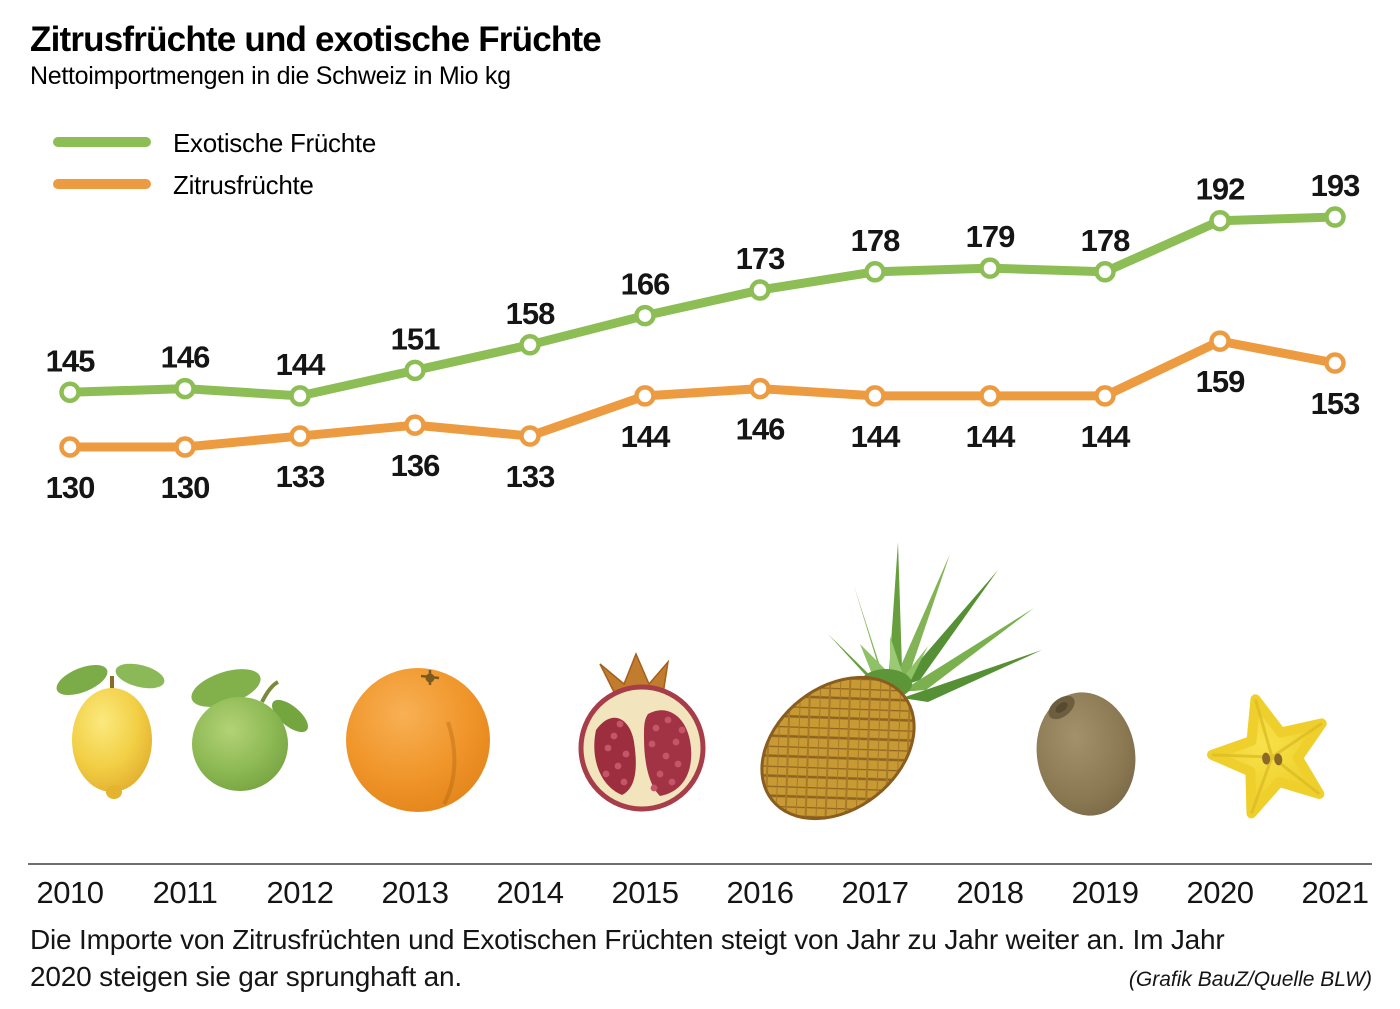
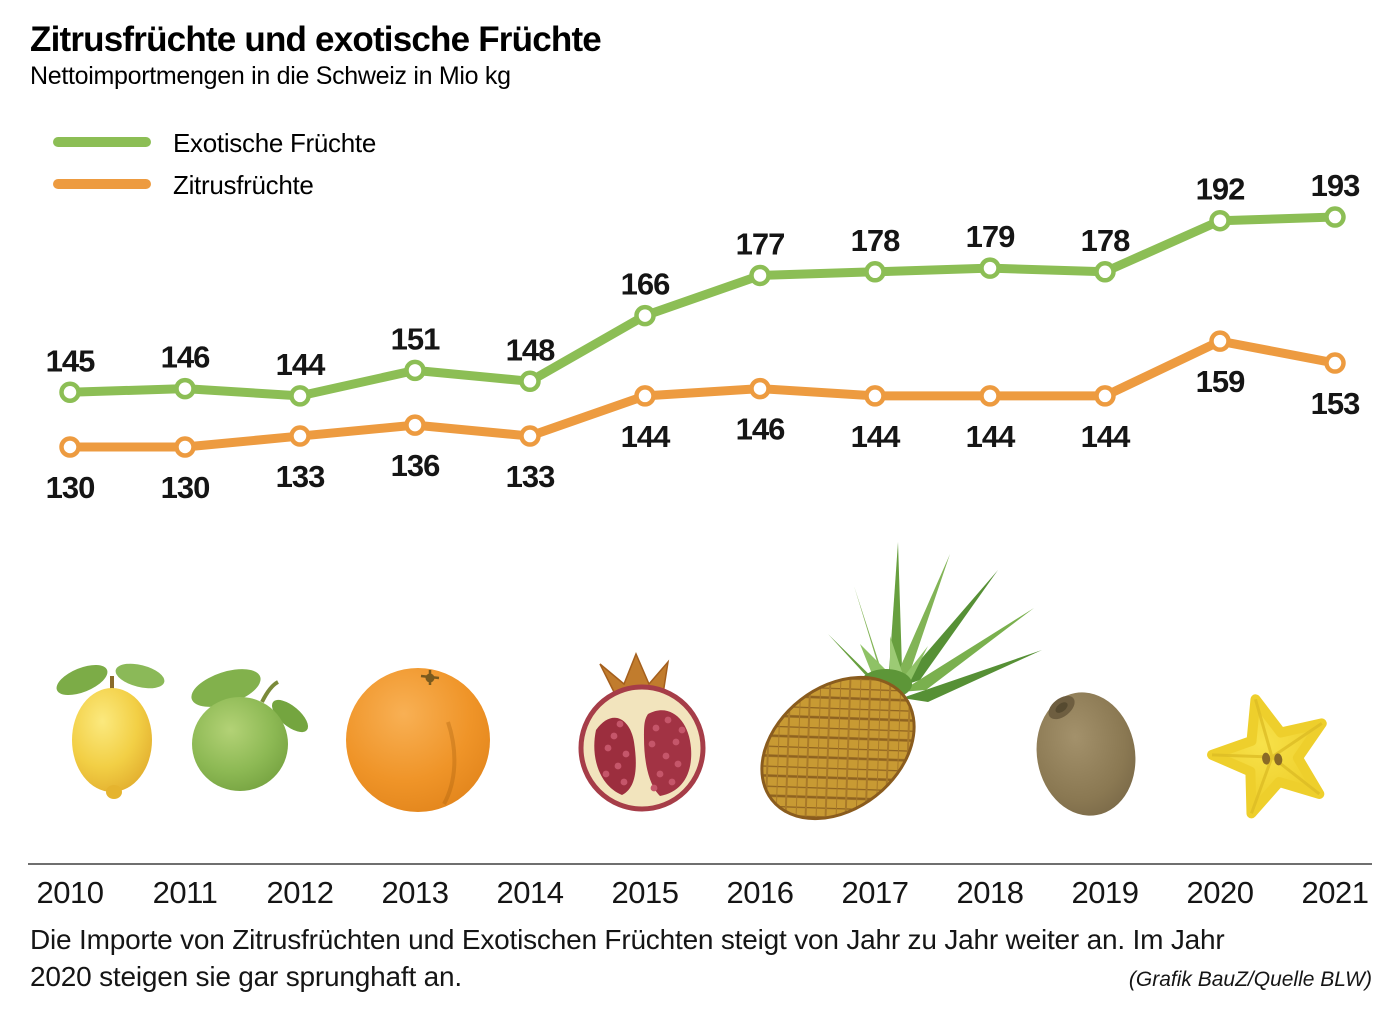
Exotische Früchte/2014: 158 -> 148
Exotische Früchte/2016: 173 -> 177
